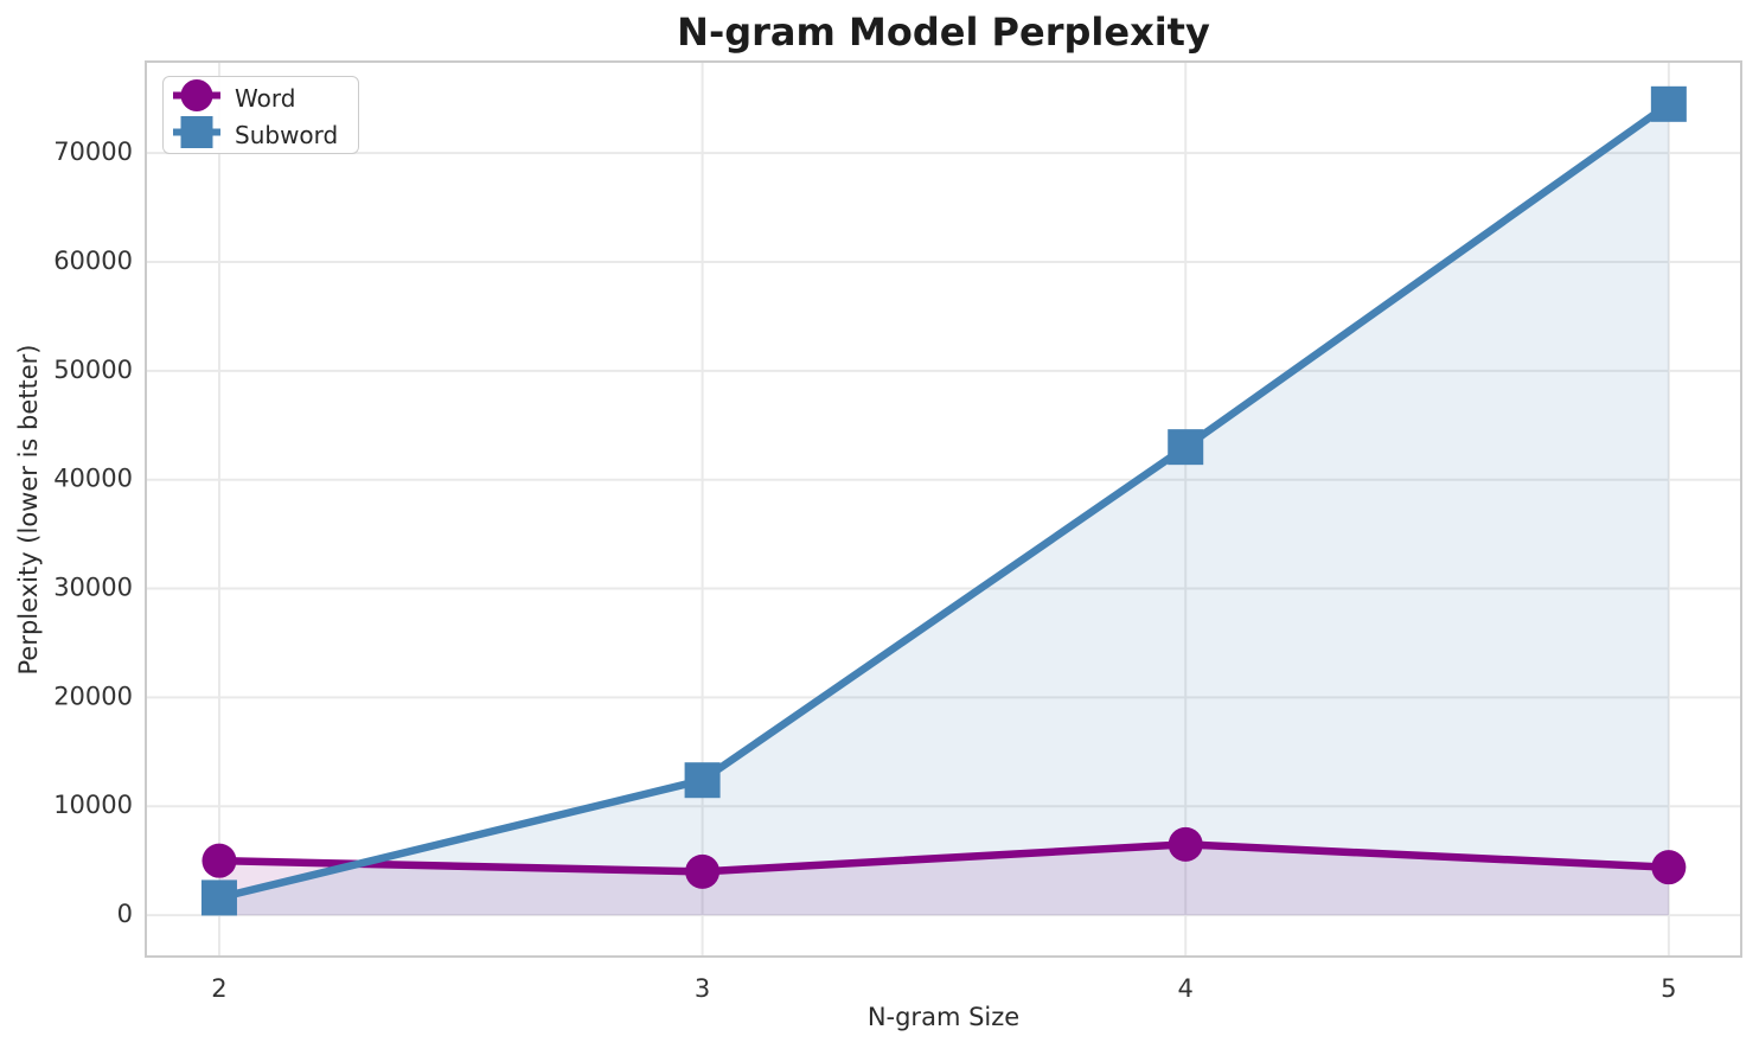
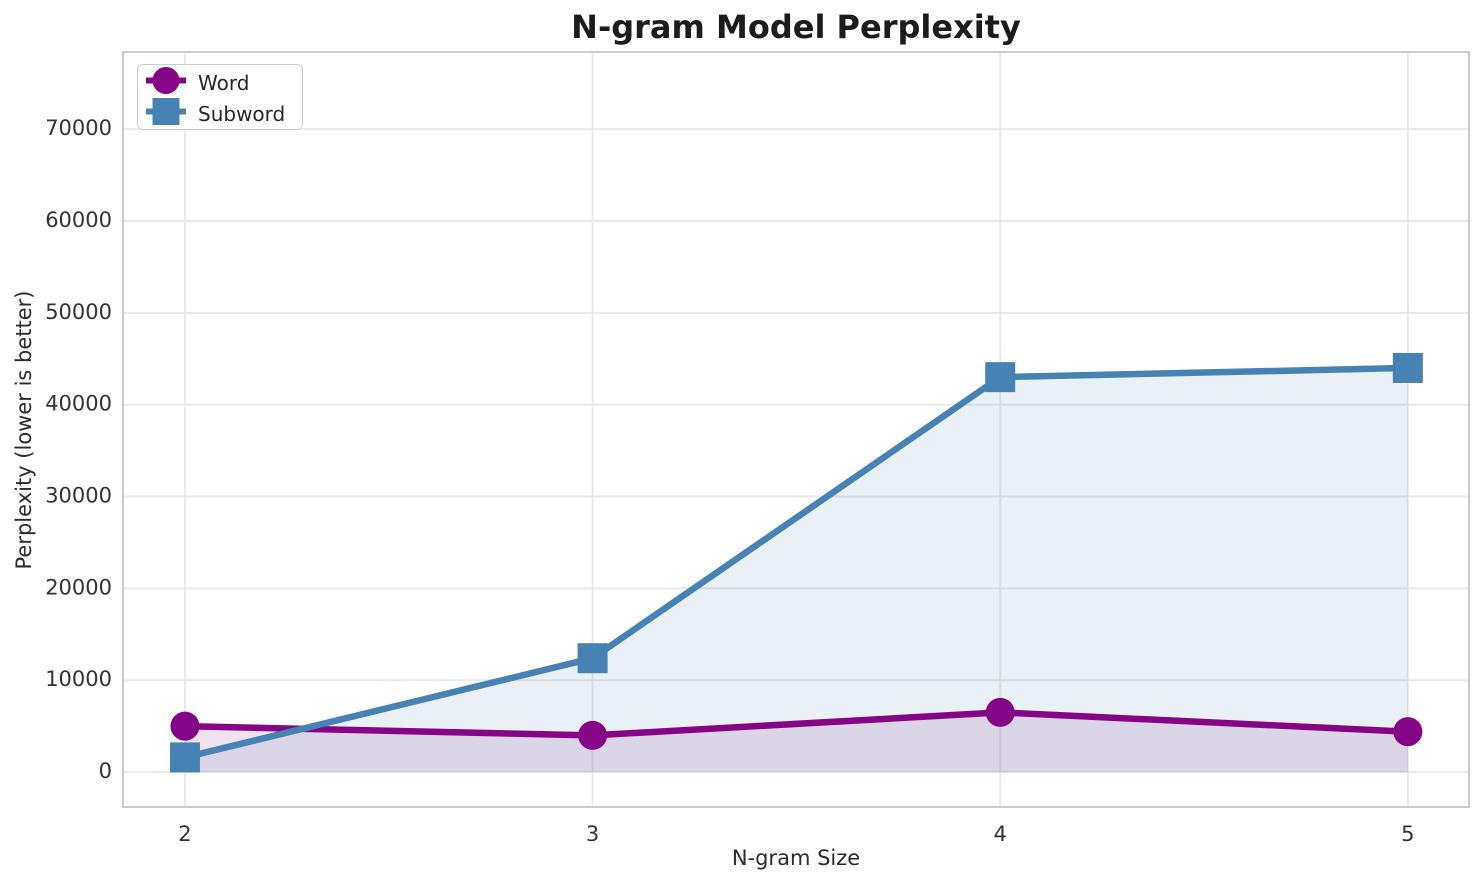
Subword/5: 74000 -> 44000
